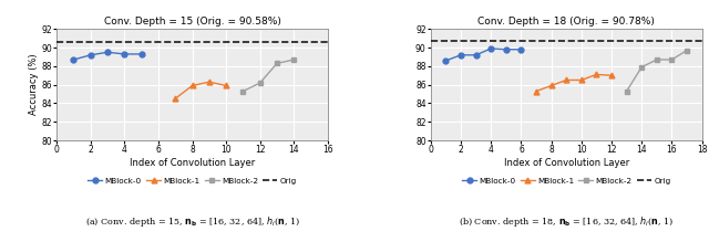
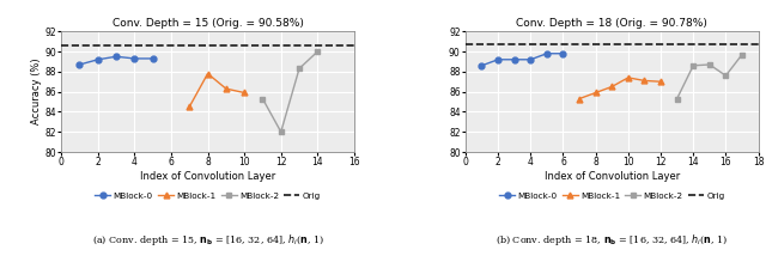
Conv. Depth = 15 (Orig. = 90.58%)/MBlock-1/8: 85.9 -> 87.8
Conv. Depth = 15 (Orig. = 90.58%)/MBlock-2/12: 86.2 -> 82.0
Conv. Depth = 15 (Orig. = 90.58%)/MBlock-2/14: 88.7 -> 90.0
Conv. Depth = 18 (Orig. = 90.78%)/MBlock-0/4: 89.9 -> 89.2
Conv. Depth = 18 (Orig. = 90.78%)/MBlock-1/10: 86.5 -> 87.4
Conv. Depth = 18 (Orig. = 90.78%)/MBlock-2/14: 87.9 -> 88.6
Conv. Depth = 18 (Orig. = 90.78%)/MBlock-2/16: 88.7 -> 87.6
